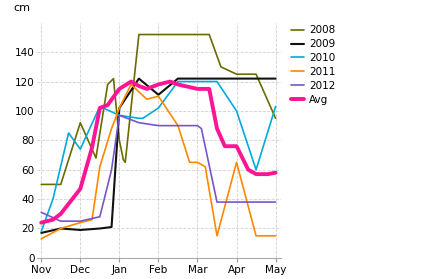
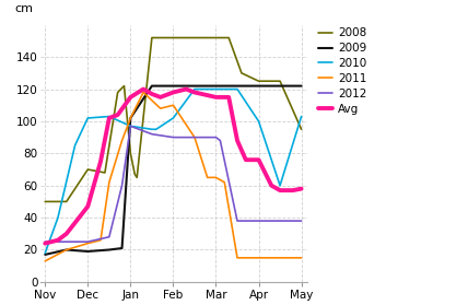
2012/Nov: 31 -> 25
2008/Dec: 92 -> 70
2010/Dec: 74 -> 102
2009/Feb: 111 -> 122
2011/Apr: 65 -> 15
